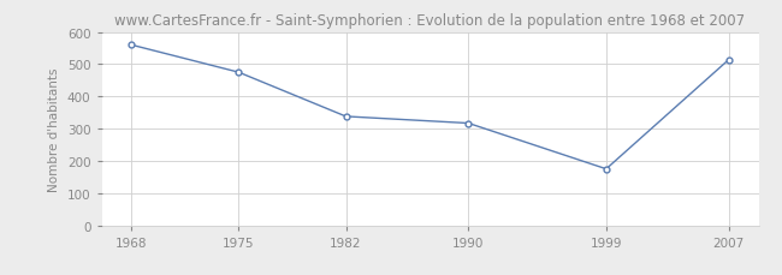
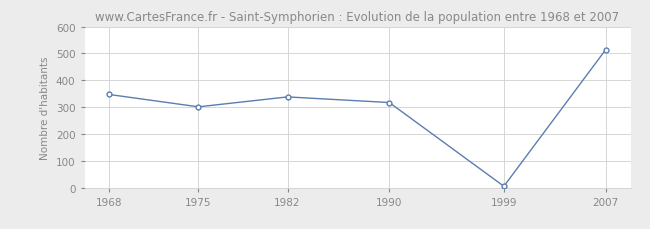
1968: 560 -> 347
1975: 475 -> 301
1999: 175 -> 5
